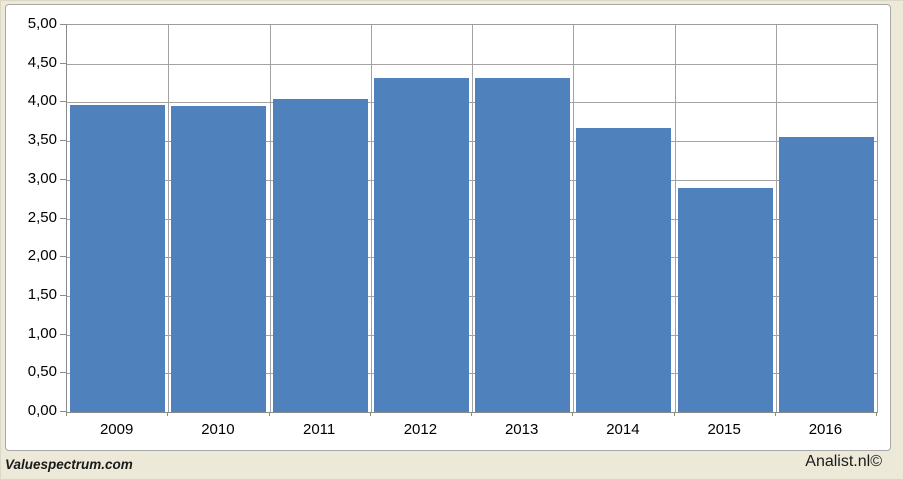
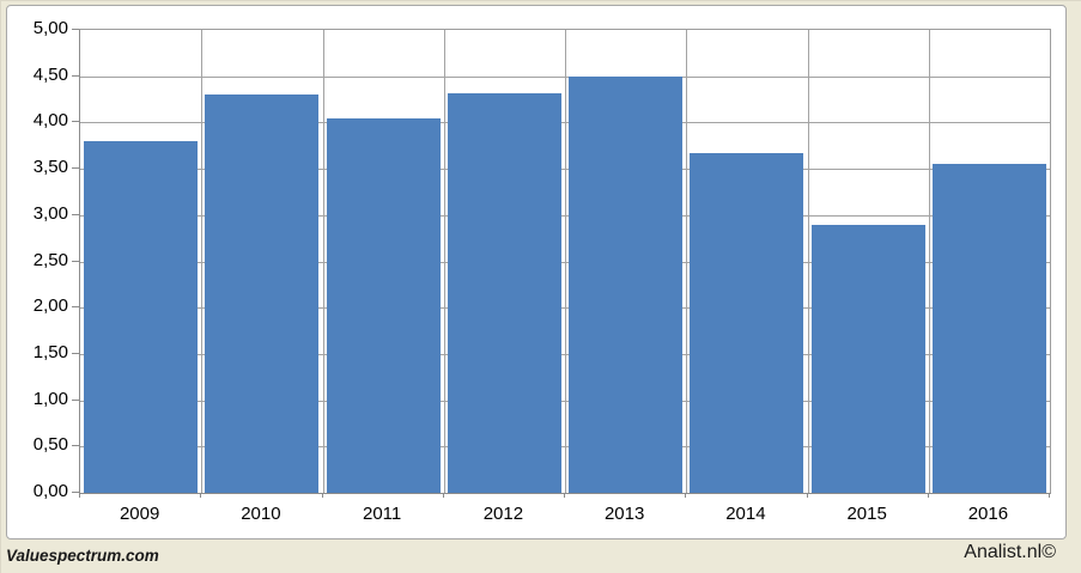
2009: 4,0 -> 3,8
2010: 4,0 -> 4,3
2013: 4,3 -> 4,5
